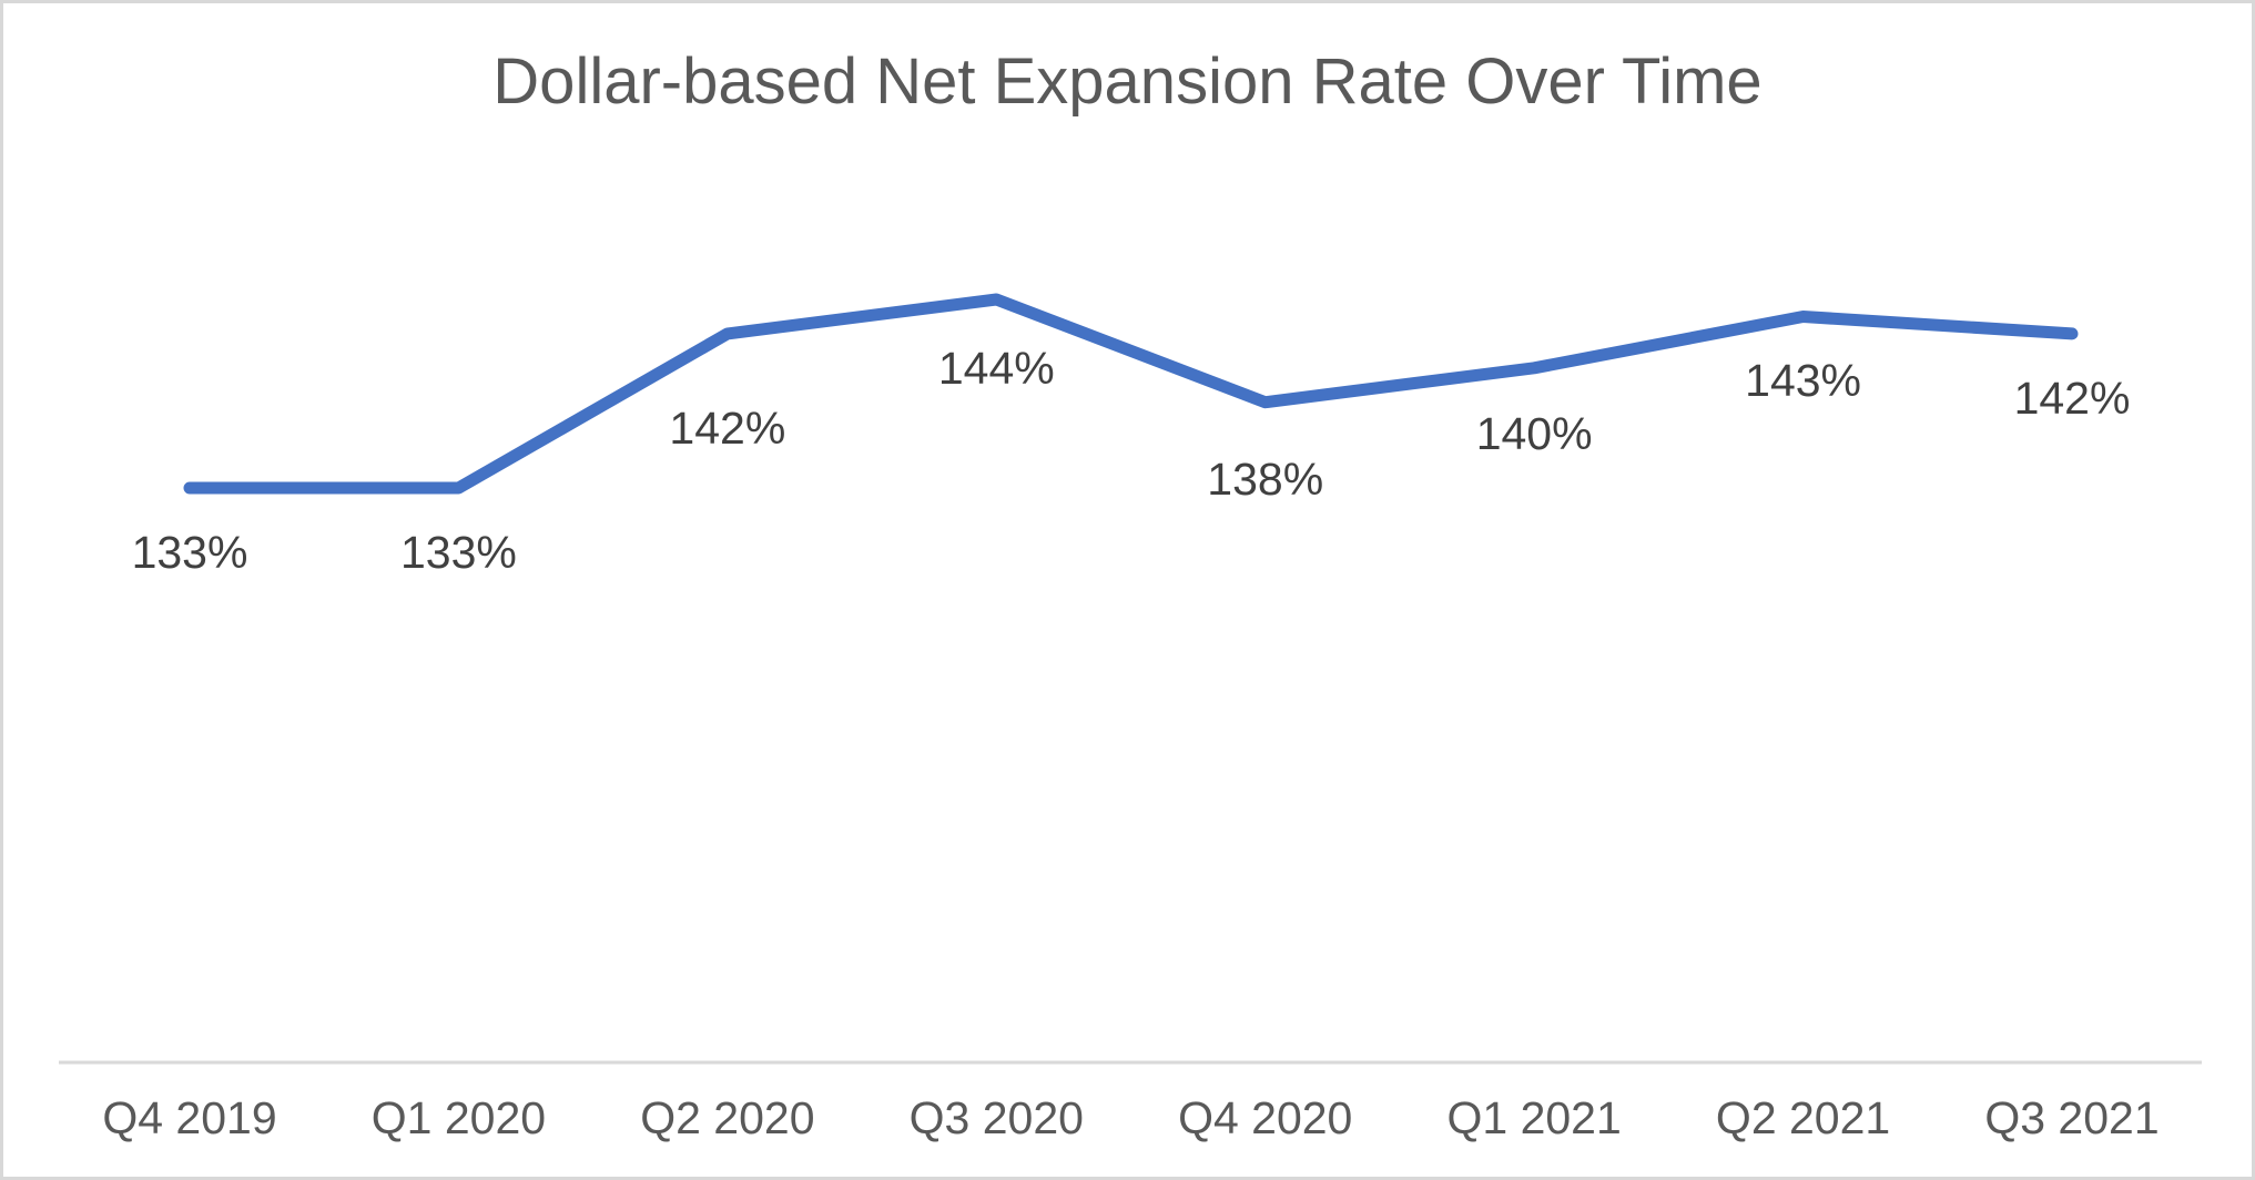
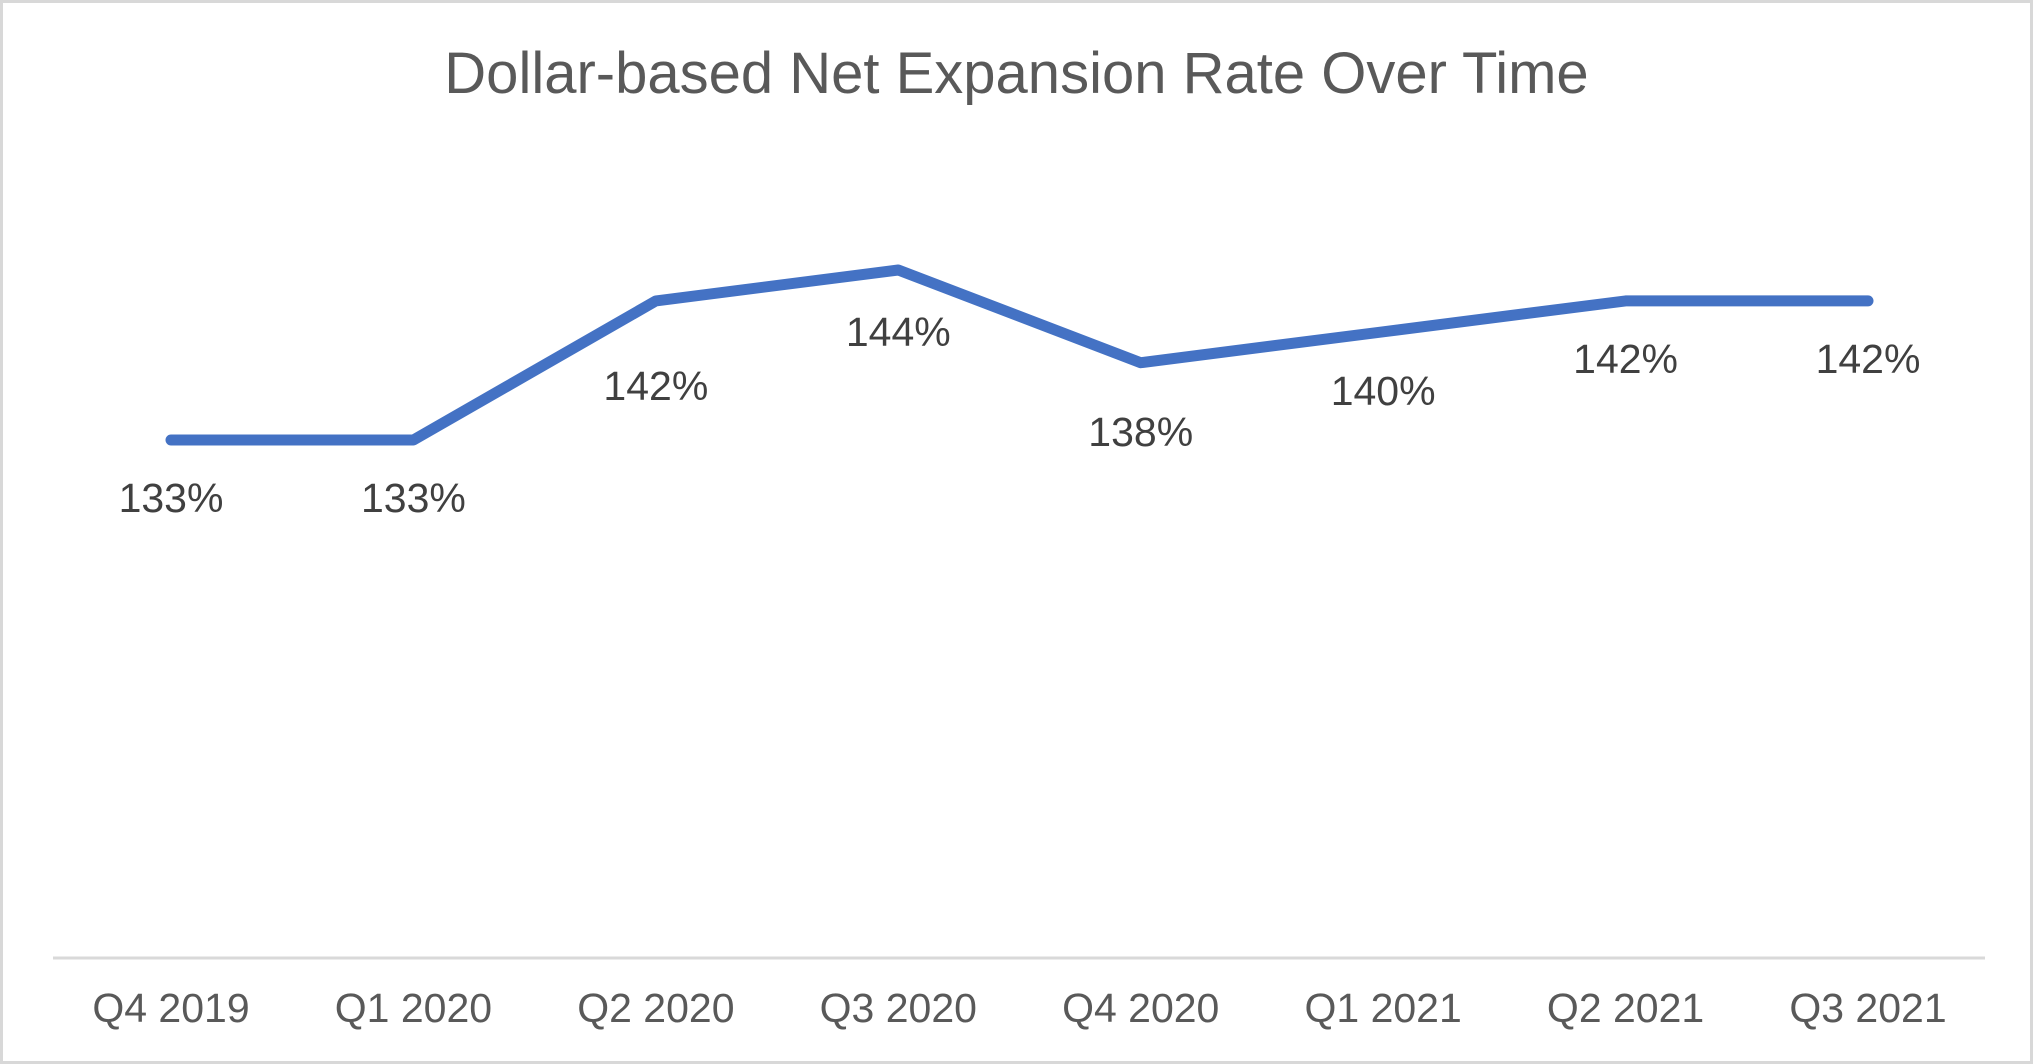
Q2 2021: 143% -> 142%
